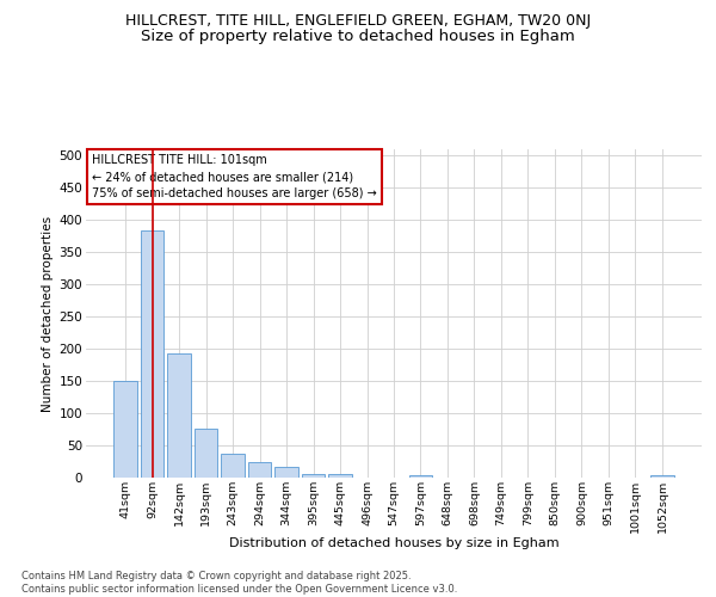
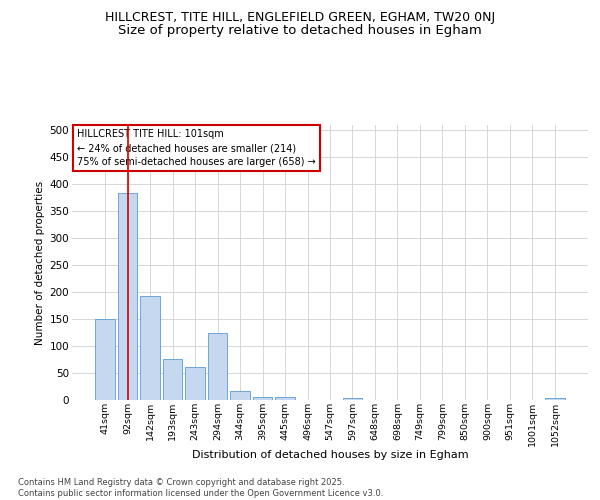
243sqm: 38 -> 62
294sqm: 25 -> 124
